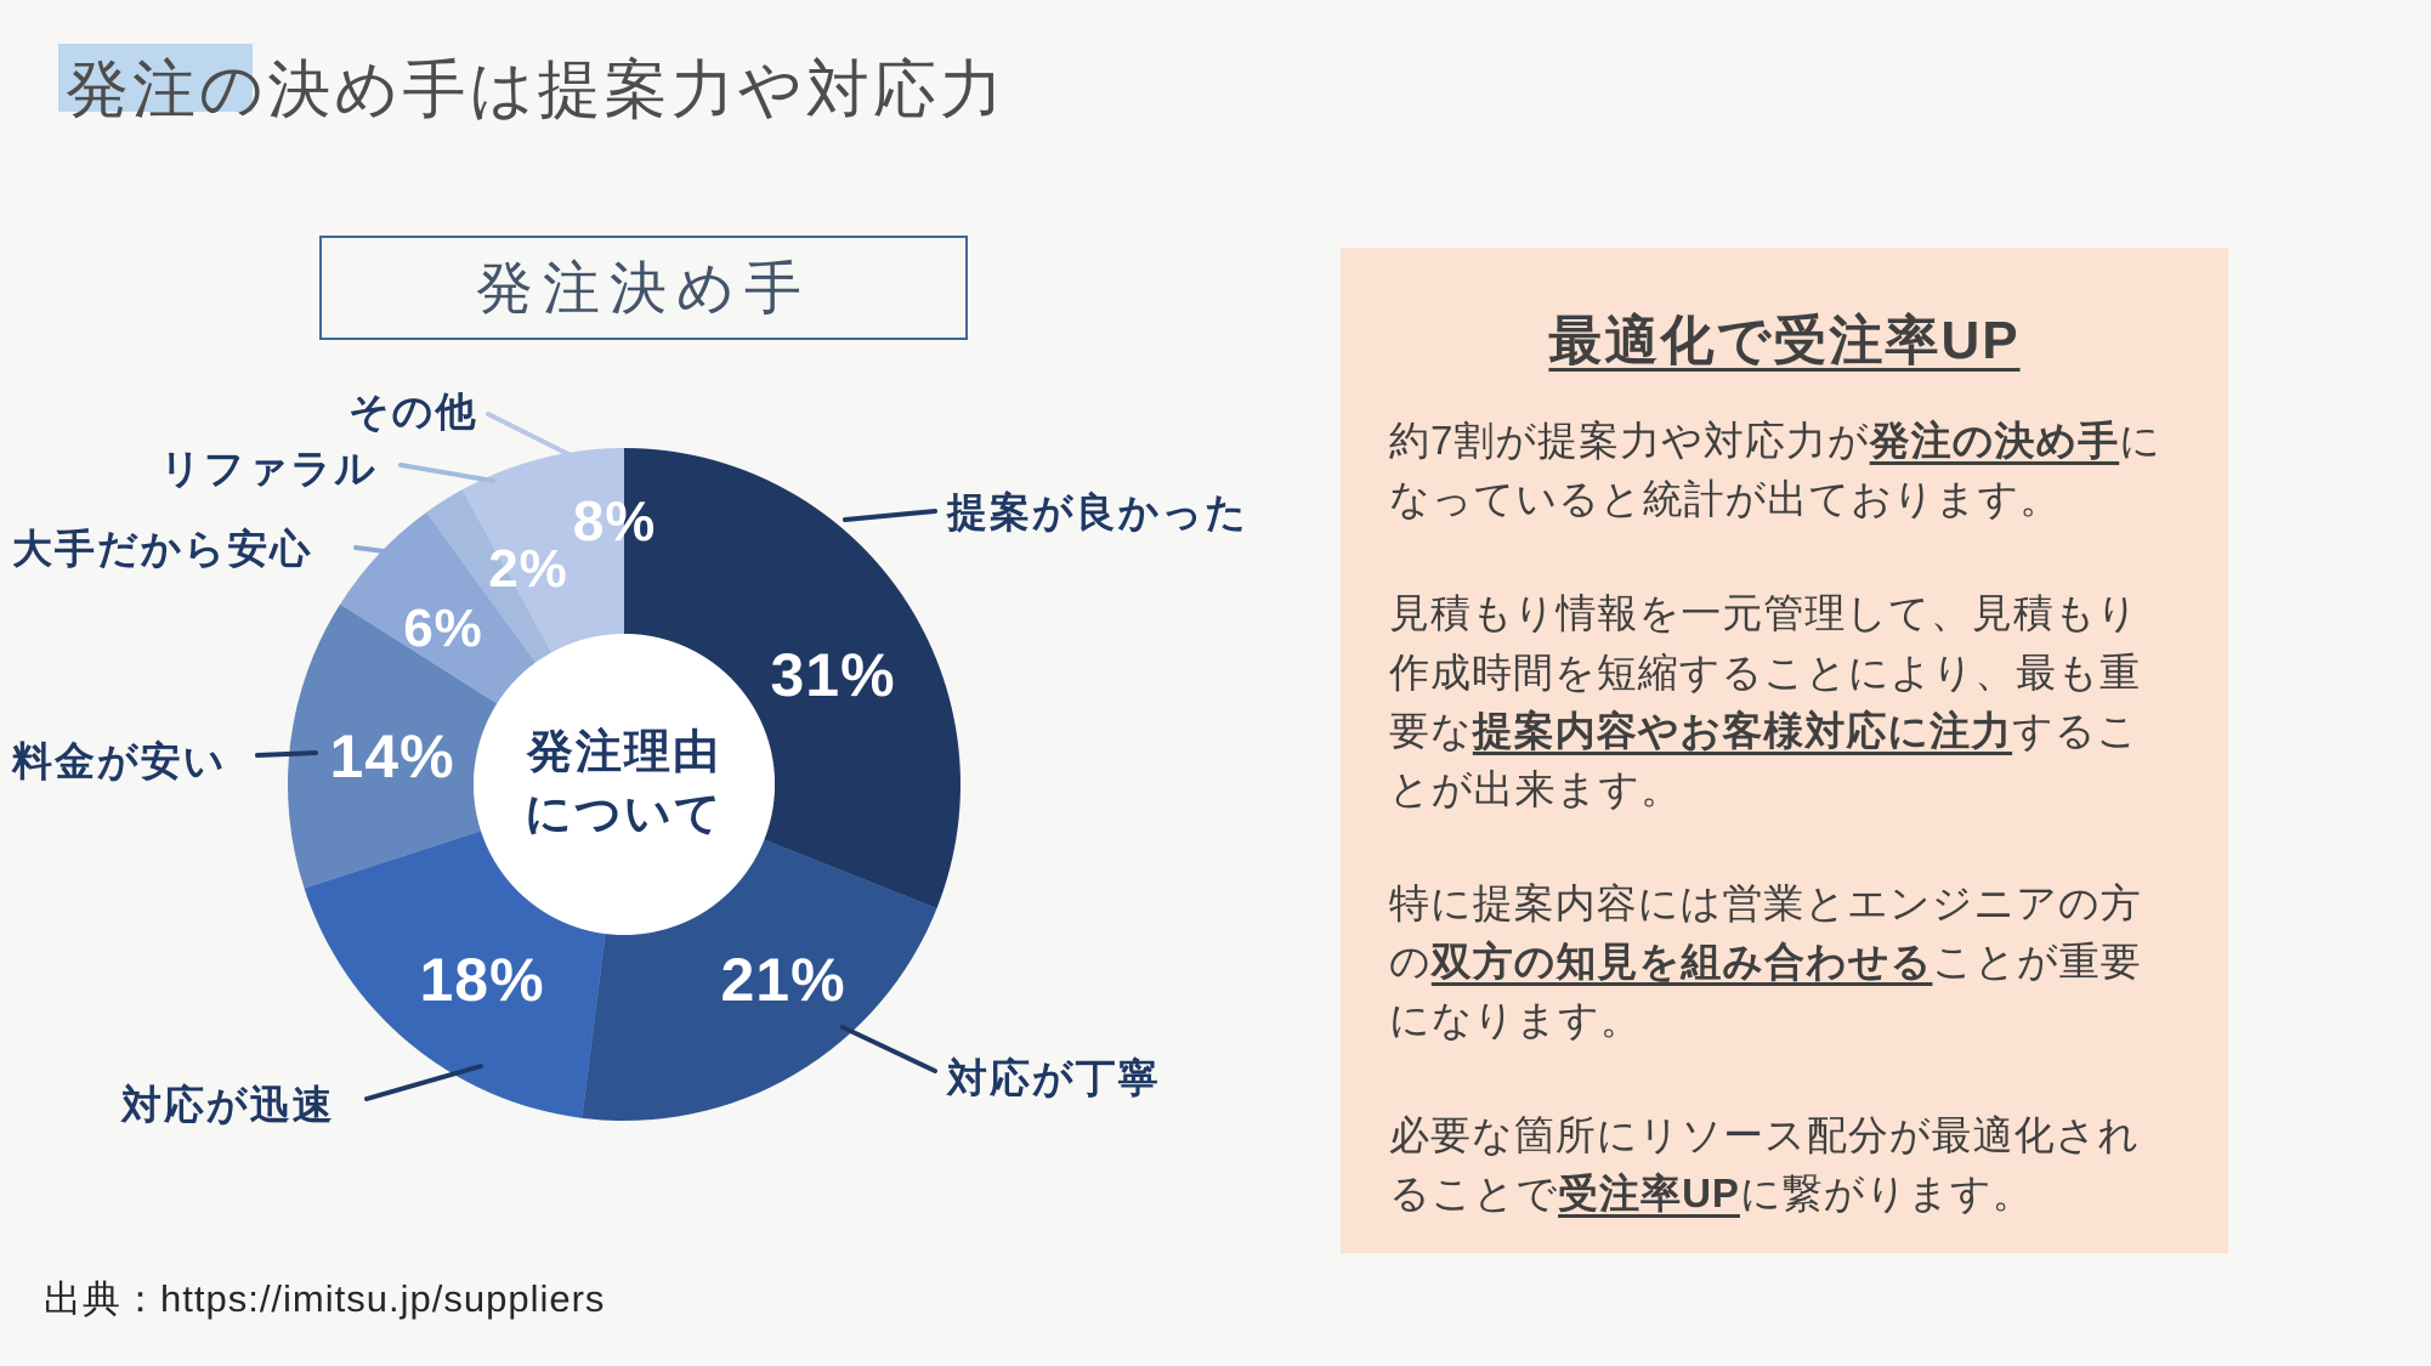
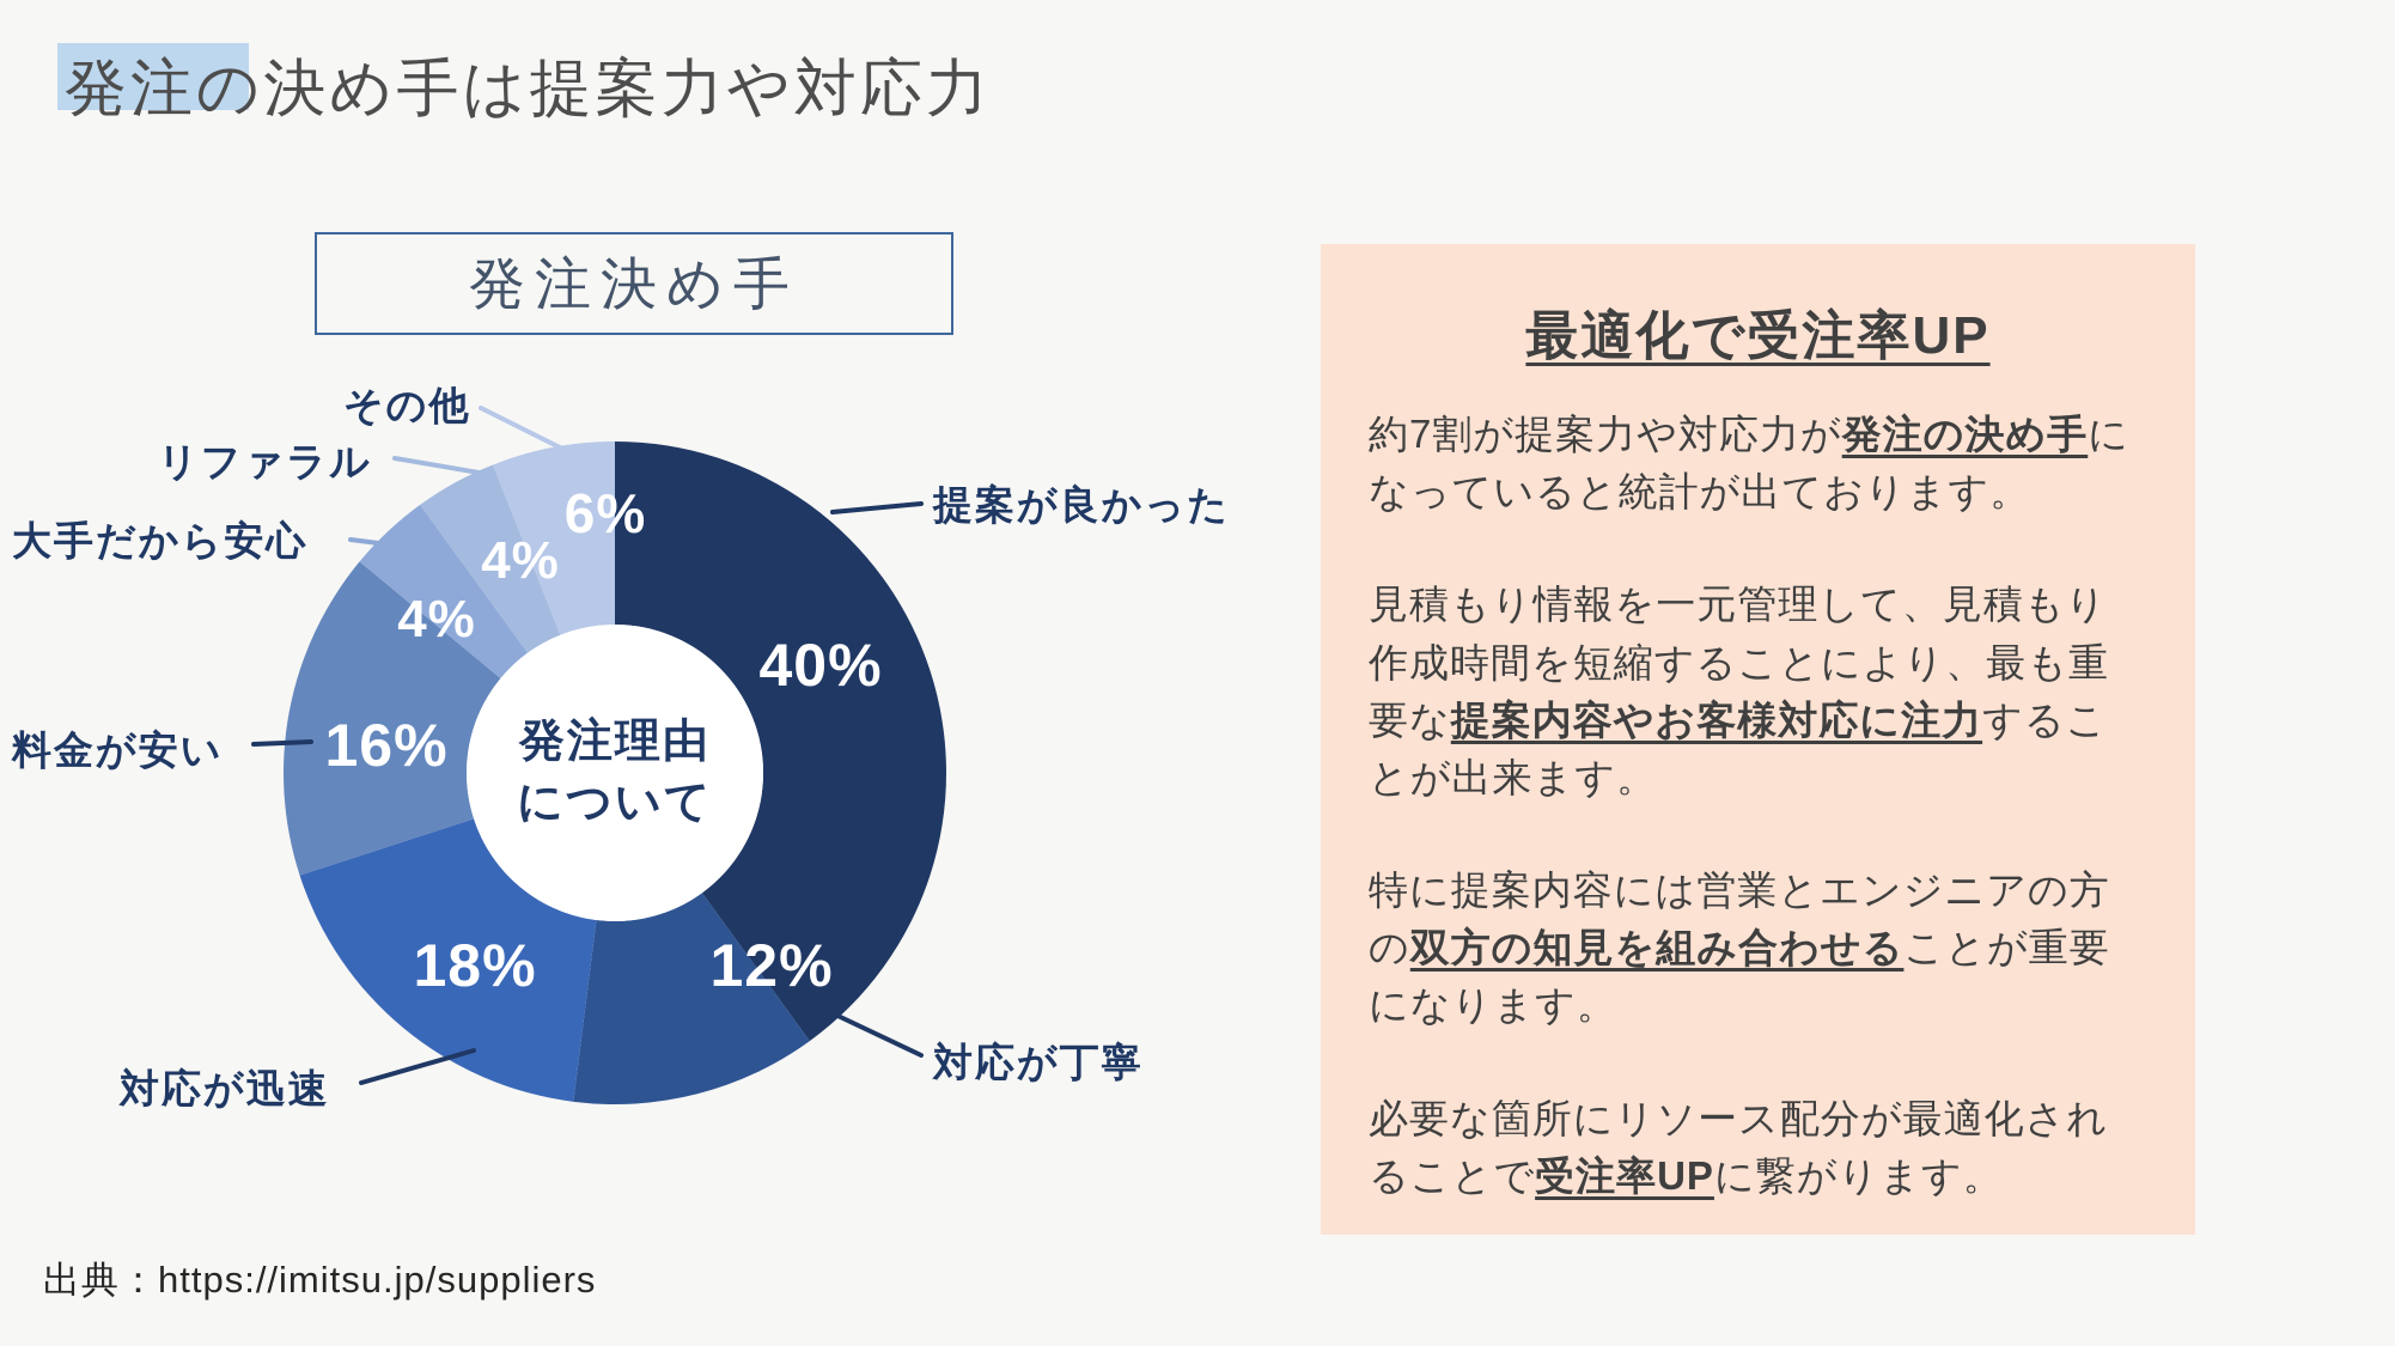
提案が良かった: 31% -> 40%
対応が丁寧: 21% -> 12%
料金が安い: 14% -> 16%
大手だから安心: 6% -> 4%
リファラル: 2% -> 4%
その他: 8% -> 6%
